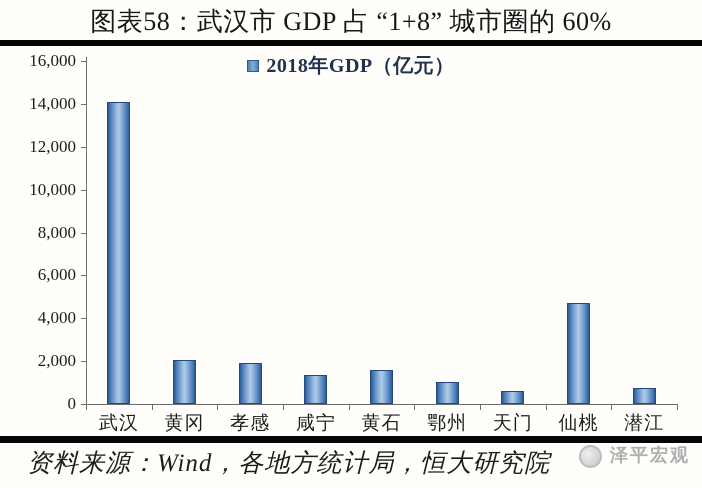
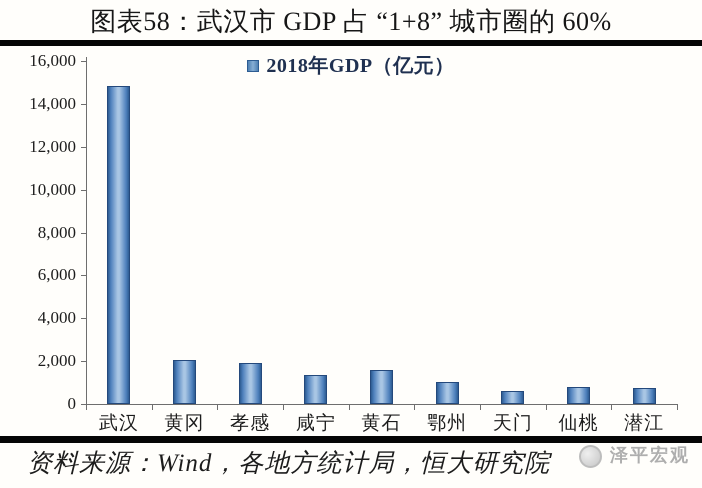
武汉: 14100 -> 14800
仙桃: 4700 -> 800
